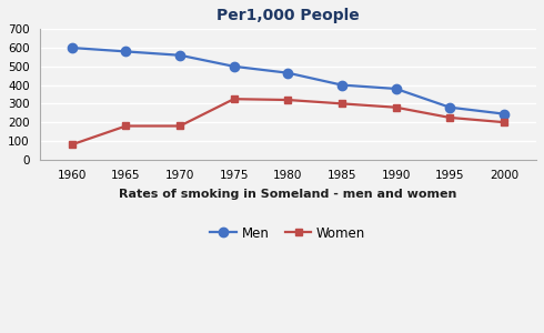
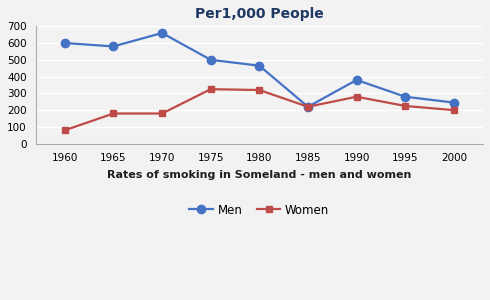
Men/1970: 560 -> 660
Men/1985: 400 -> 220
Women/1985: 300 -> 220
